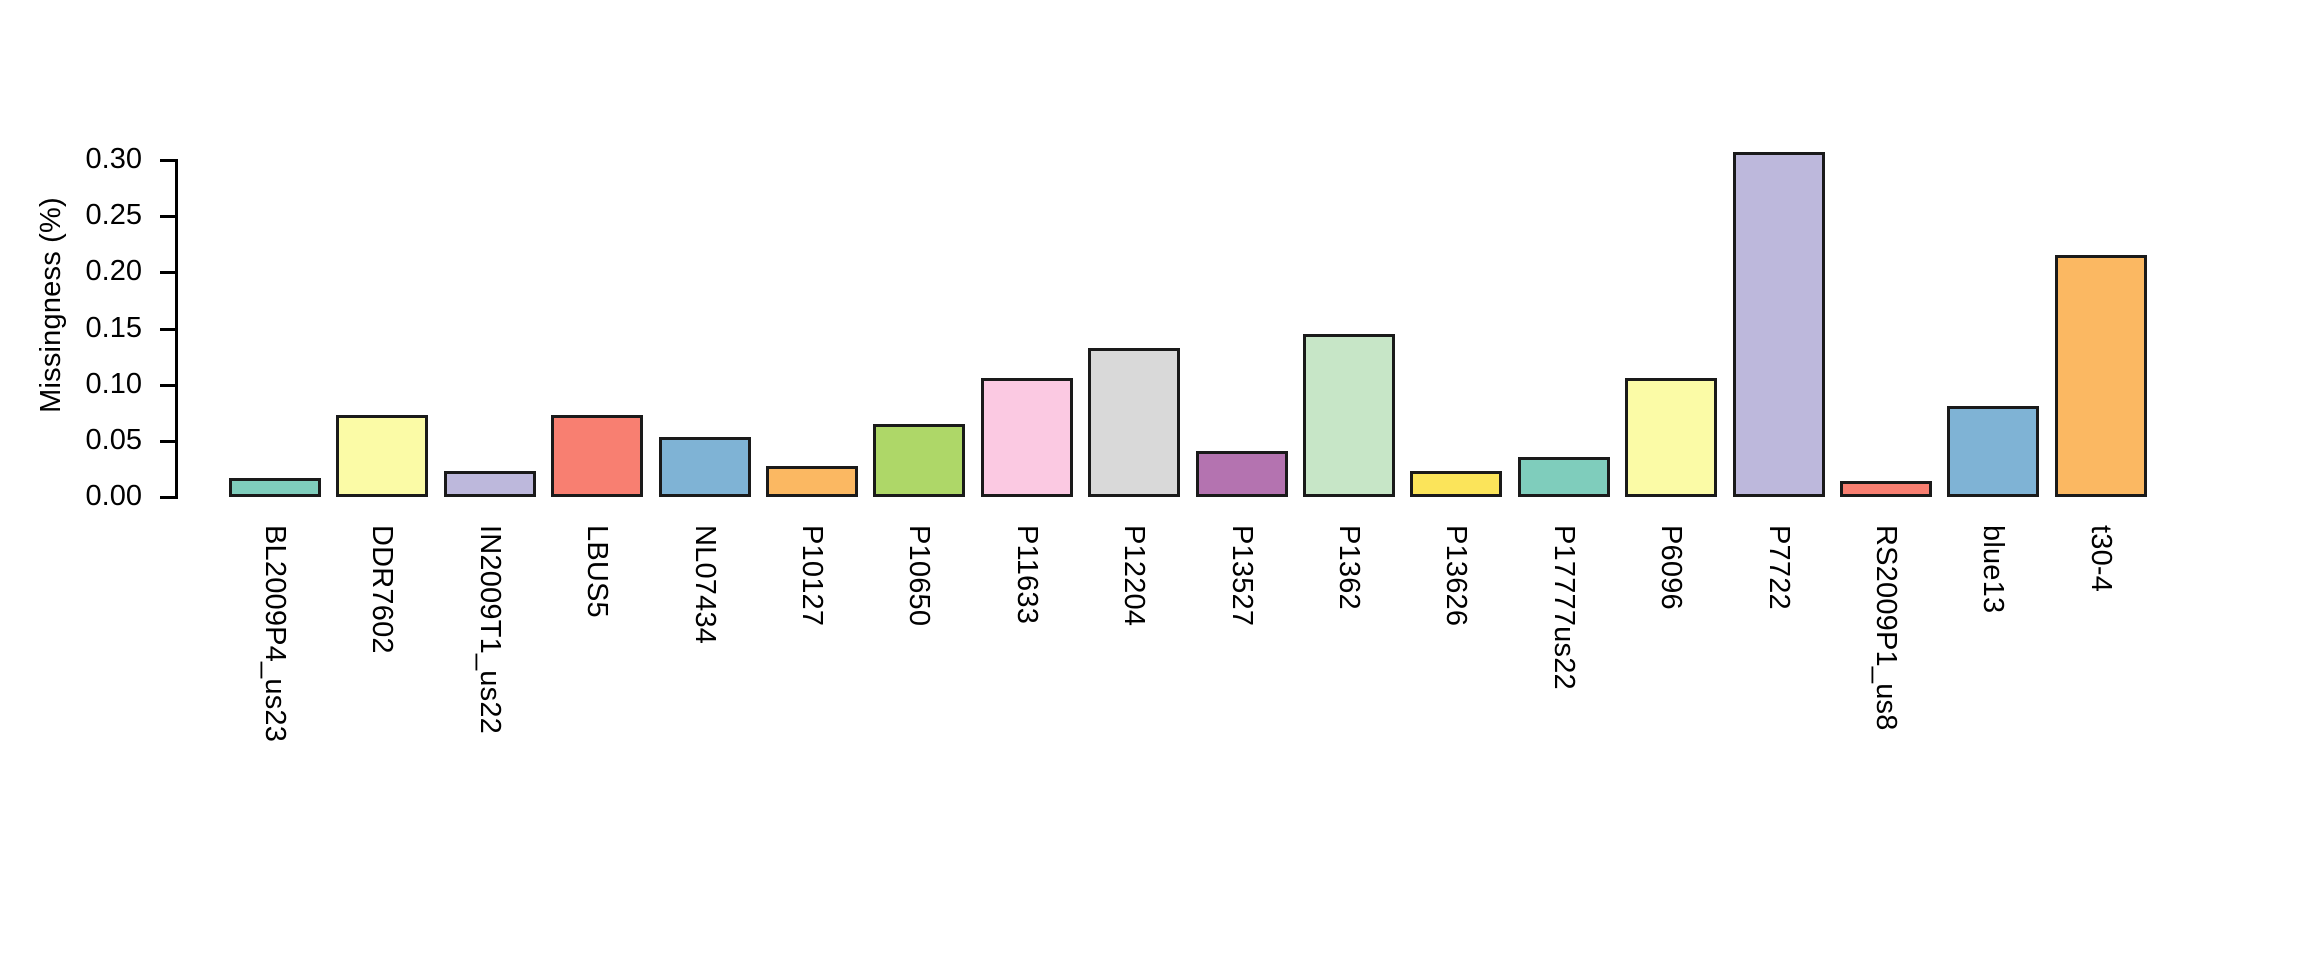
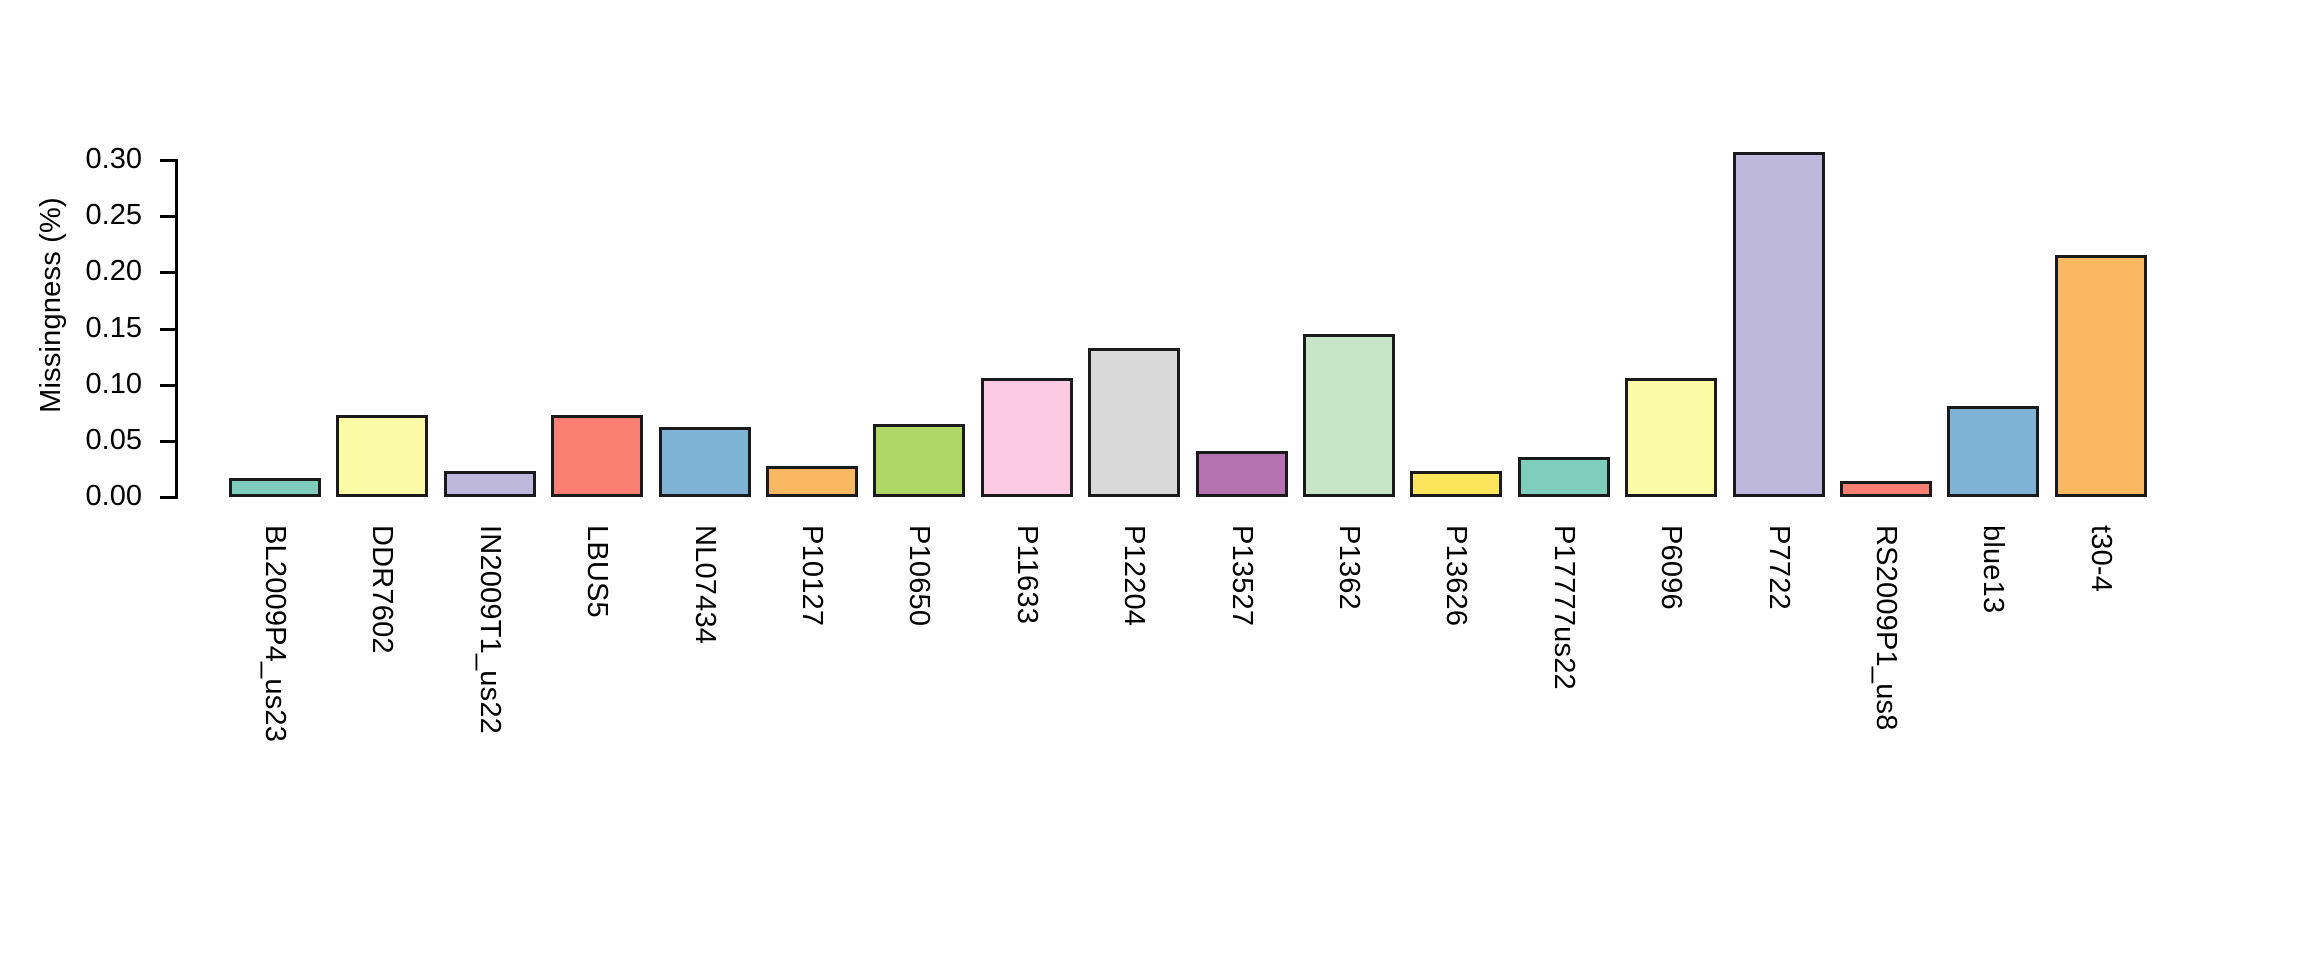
NL07434: 0.053 -> 0.062
